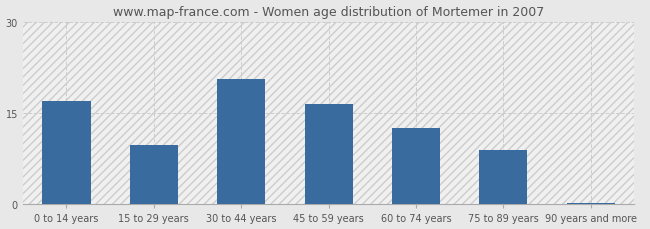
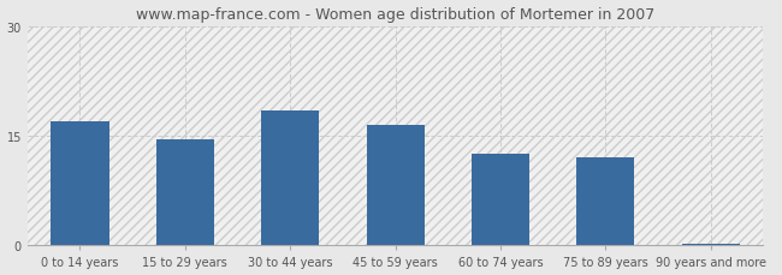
15 to 29 years: 9.8 -> 14.5
30 to 44 years: 20.6 -> 18.5
75 to 89 years: 9.0 -> 12.0
